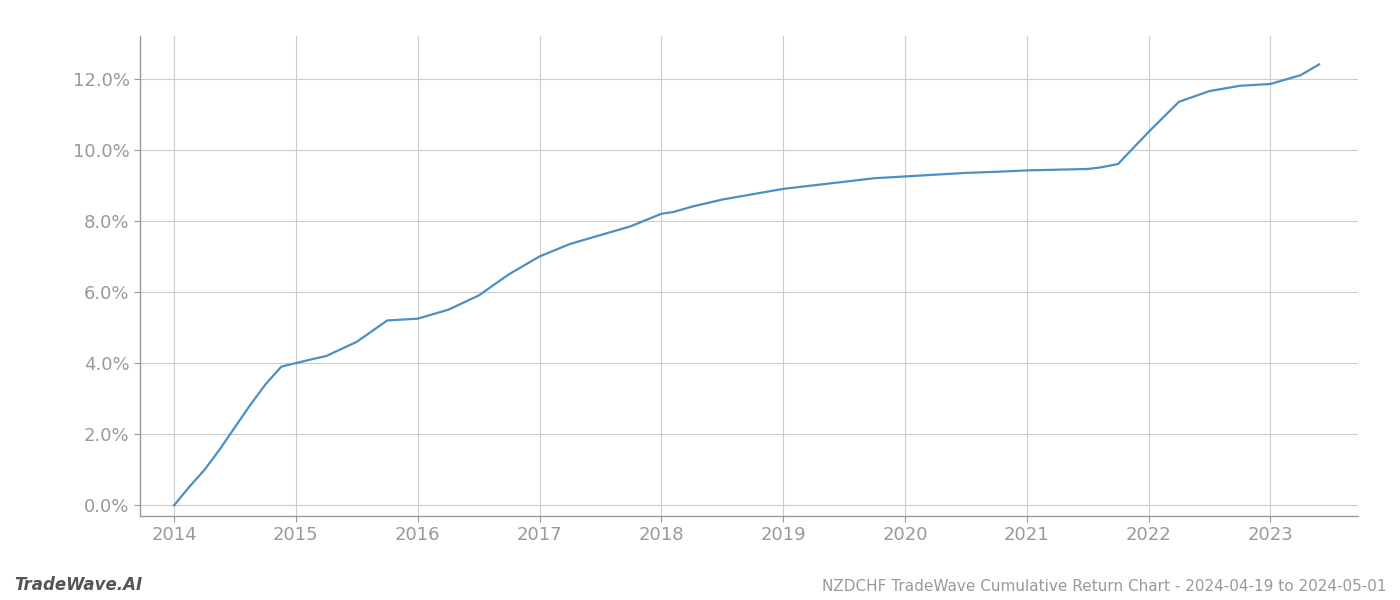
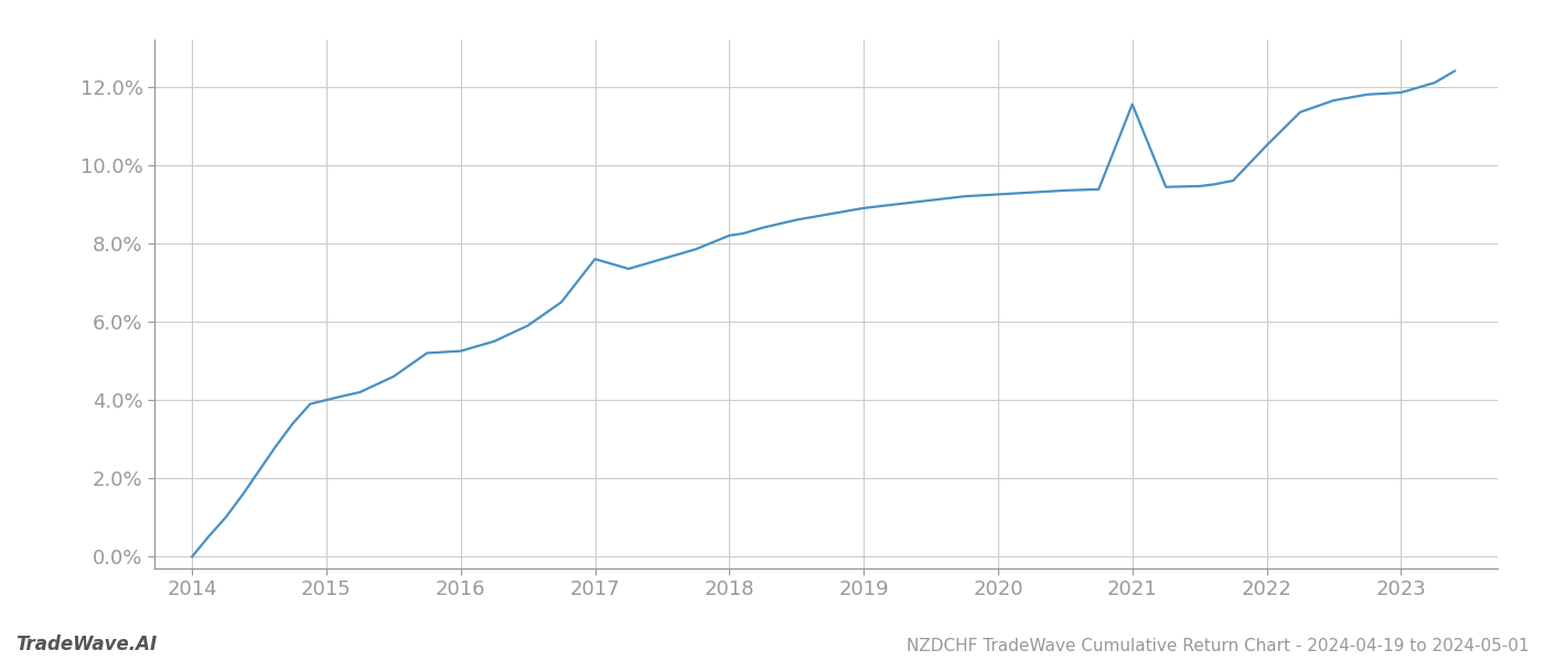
2017: 7.00% -> 7.60%
2021: 9.42% -> 11.55%
